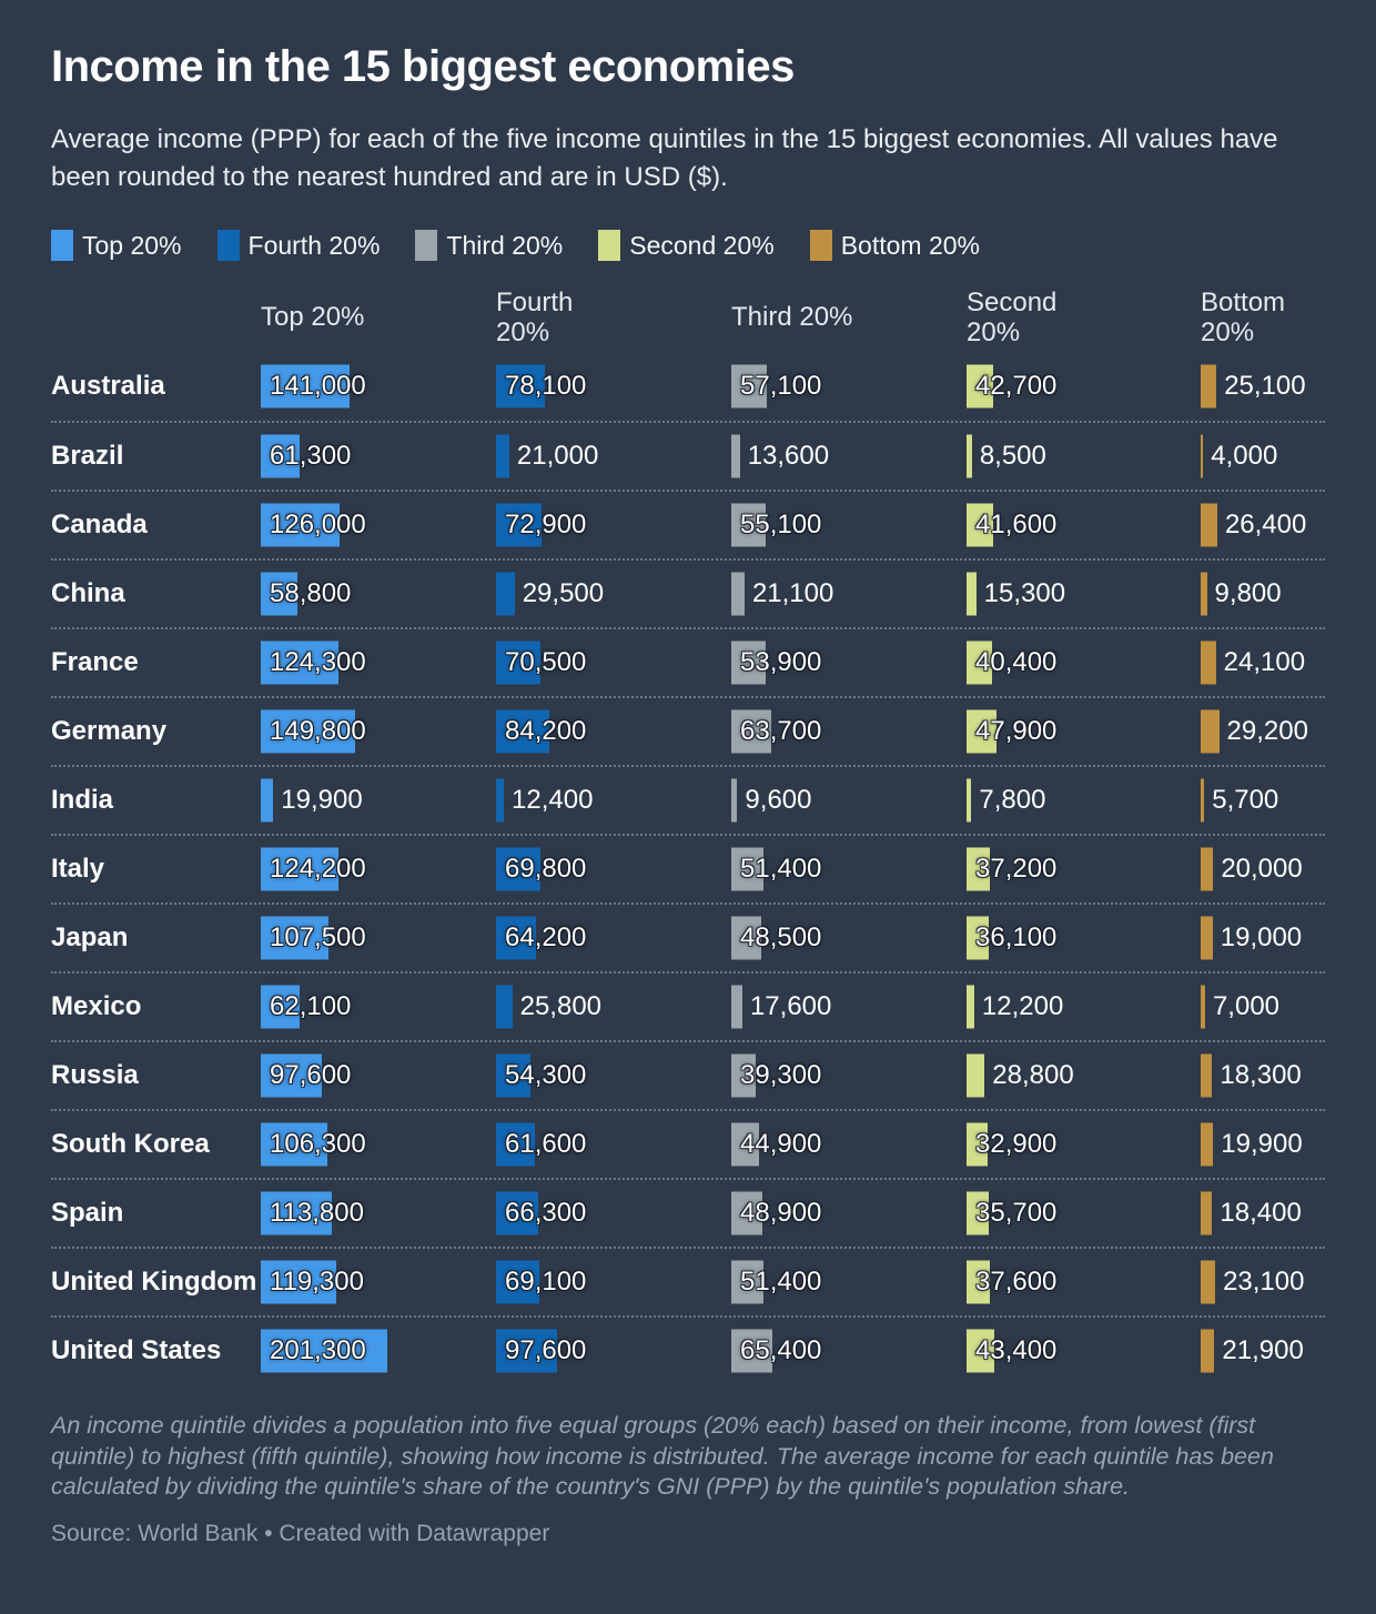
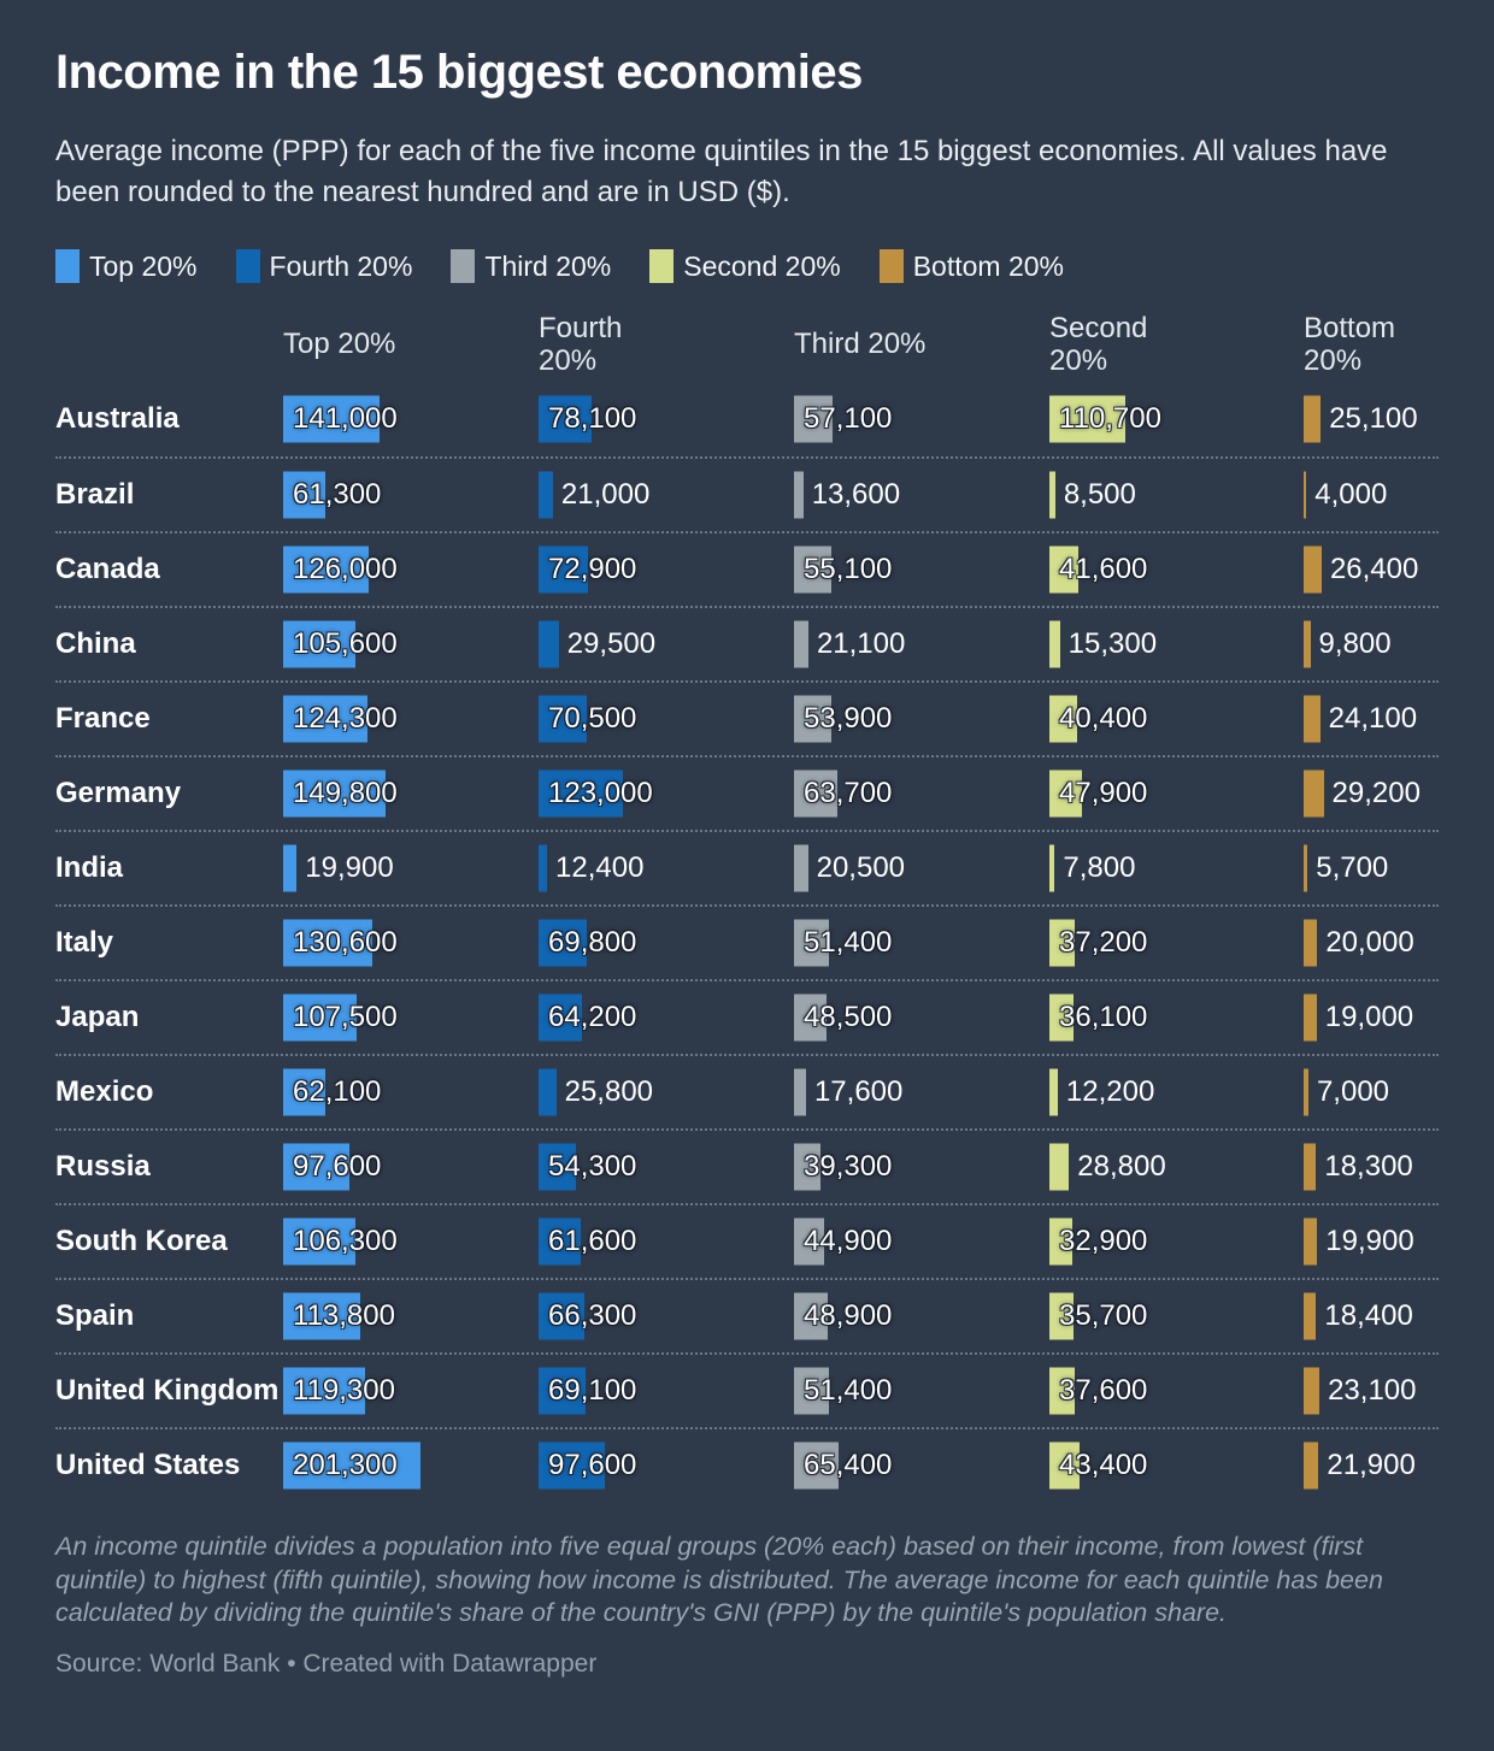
Second 20%/Australia: 42,700 -> 110,700
Top 20%/China: 58,800 -> 105,600
Fourth 20%/Germany: 84,200 -> 123,000
Third 20%/India: 9,600 -> 20,500
Top 20%/Italy: 124,200 -> 130,600
